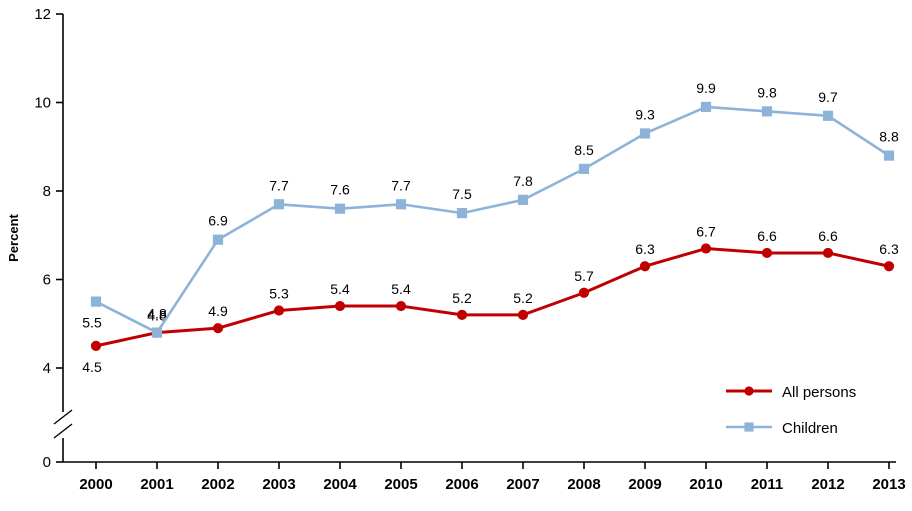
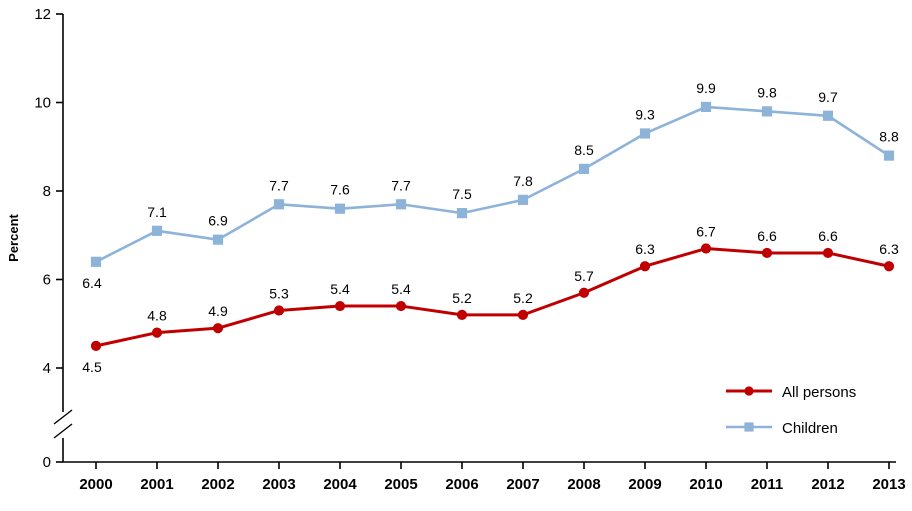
Children/2000: 5.5 -> 6.4
Children/2001: 4.8 -> 7.1
